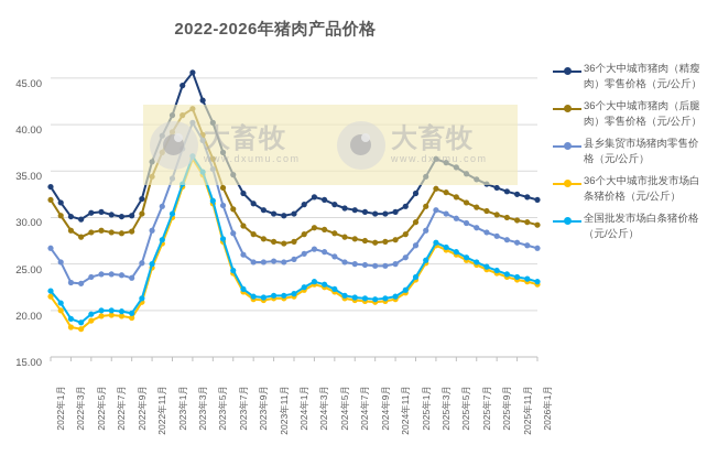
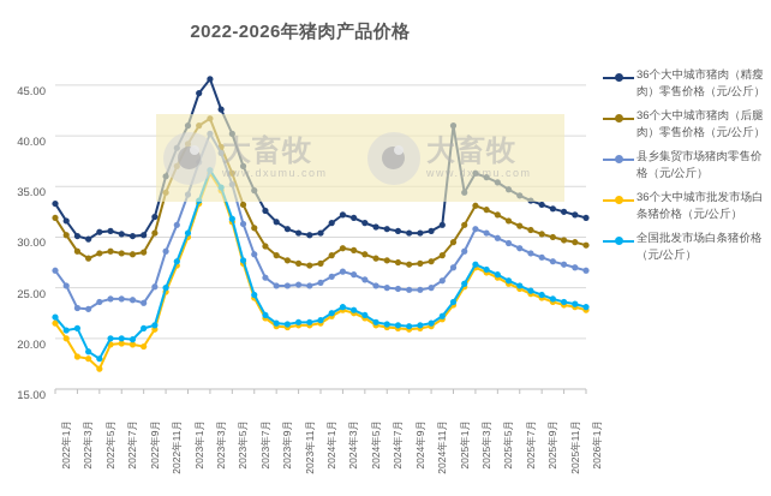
全国批发市场白条猪价格（元/公斤）/2022年3月: 19 -> 21
36个大中城市批发市场白条猪价格（元/公斤）/2022年5月: 19 -> 17
全国批发市场白条猪价格（元/公斤）/2022年5月: 20 -> 18
全国批发市场白条猪价格（元/公斤）/2022年9月: 20 -> 21
36个大中城市猪肉（精瘦肉）零售价格（元/公斤）/2025年1月: 33 -> 41
